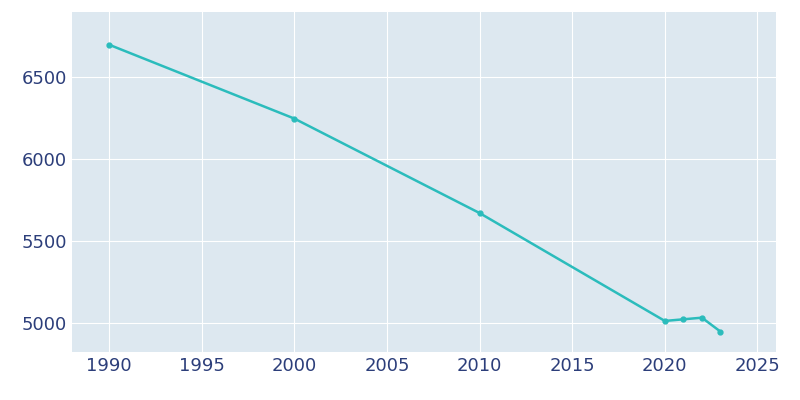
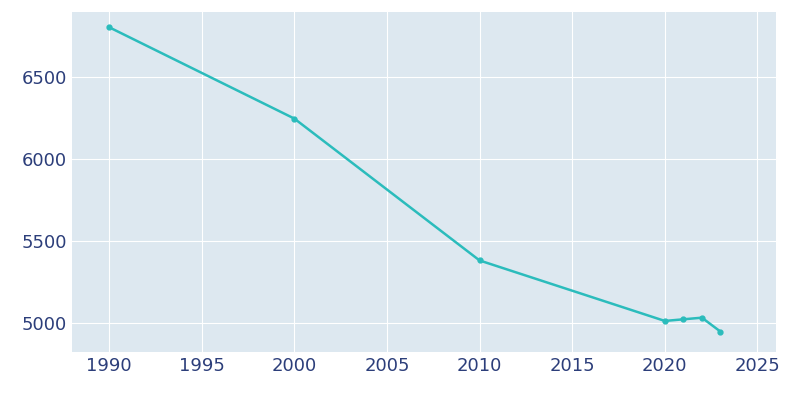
1990: 6700 -> 6810
2010: 5670 -> 5380
